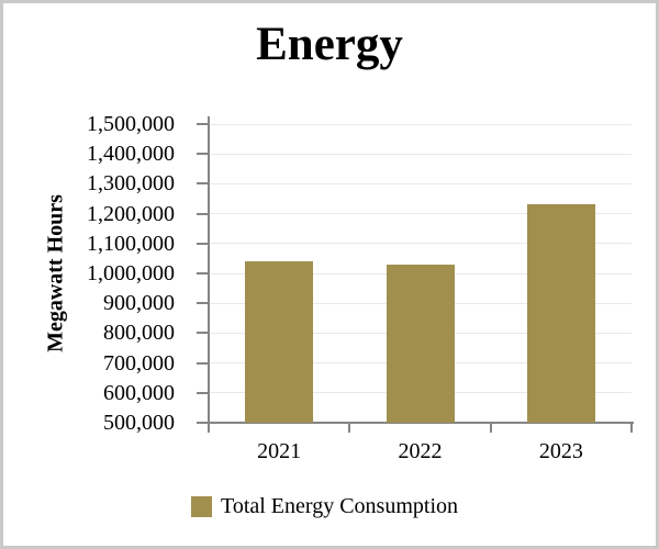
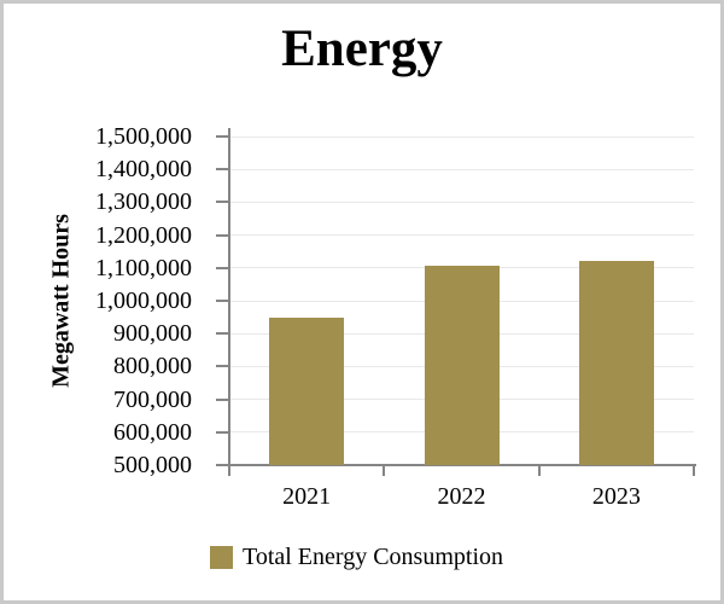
2021: 1040000 -> 950000
2022: 1030000 -> 1100000
2023: 1230000 -> 1120000
